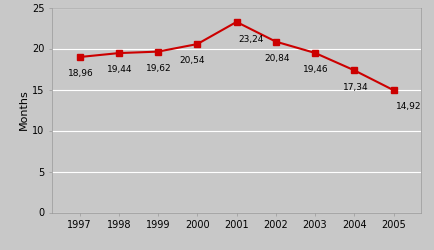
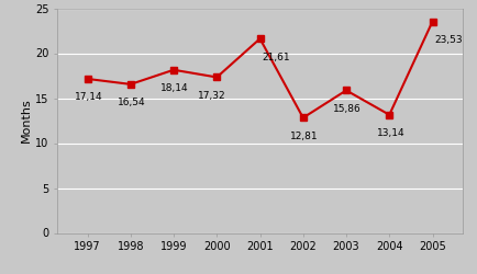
1997: 18,96 -> 17,14
1998: 19,44 -> 16,54
1999: 19,62 -> 18,14
2000: 20,54 -> 17,32
2001: 23,24 -> 21,61
2002: 20,84 -> 12,81
2003: 19,46 -> 15,86
2004: 17,34 -> 13,14
2005: 14,92 -> 23,53
